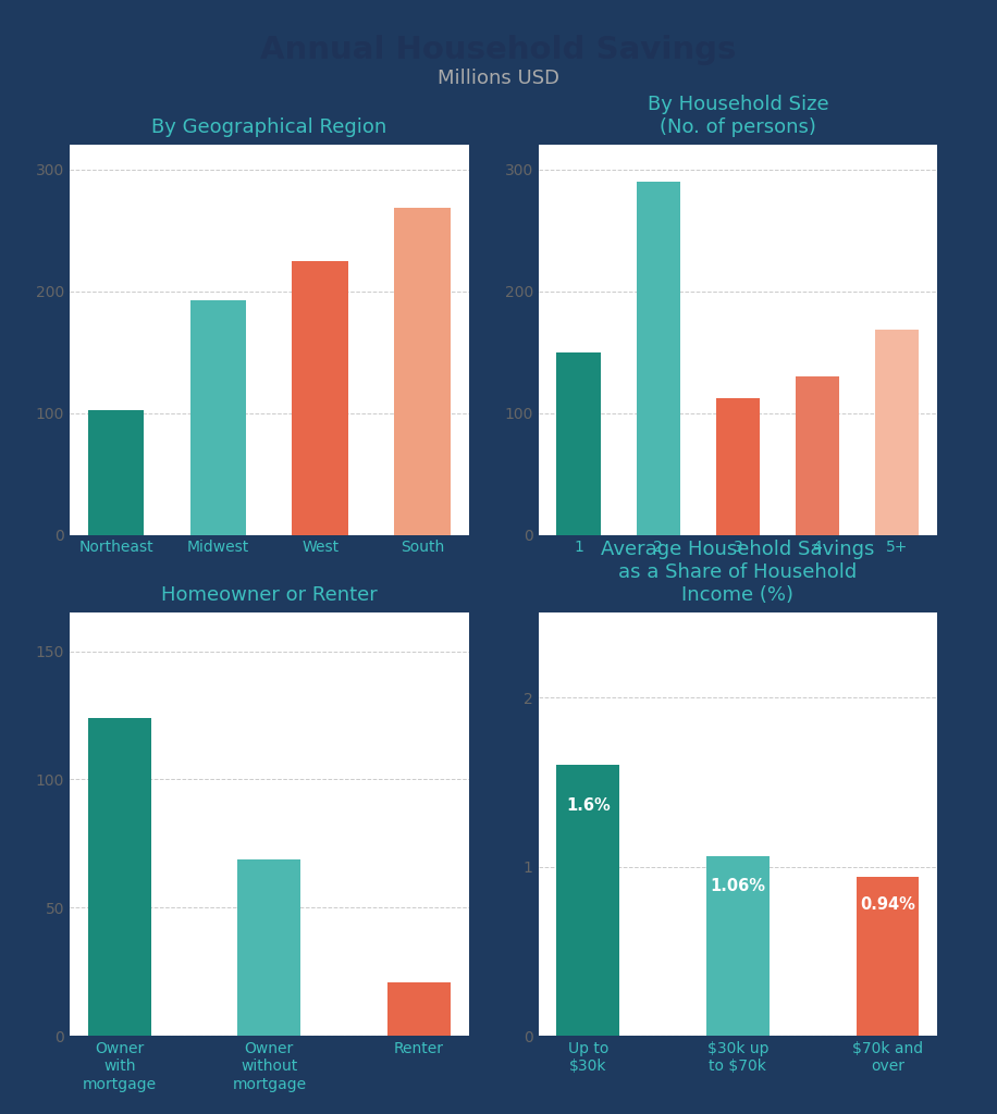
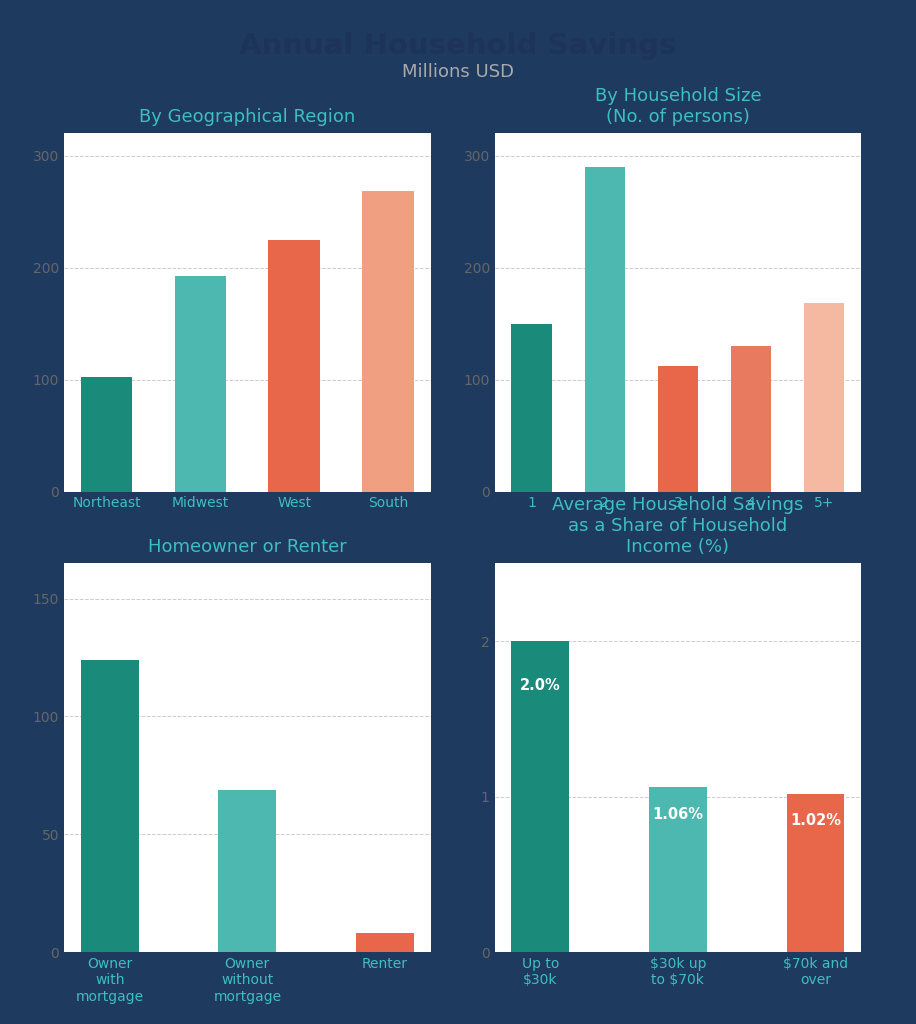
Homeowner or Renter/Renter: 21 -> 8
Average Household Savings as a Share of Household Income (%)/Up to $30k: 1.6% -> 2.0%
Average Household Savings as a Share of Household Income (%)/$70k and over: 0.94% -> 1.02%
